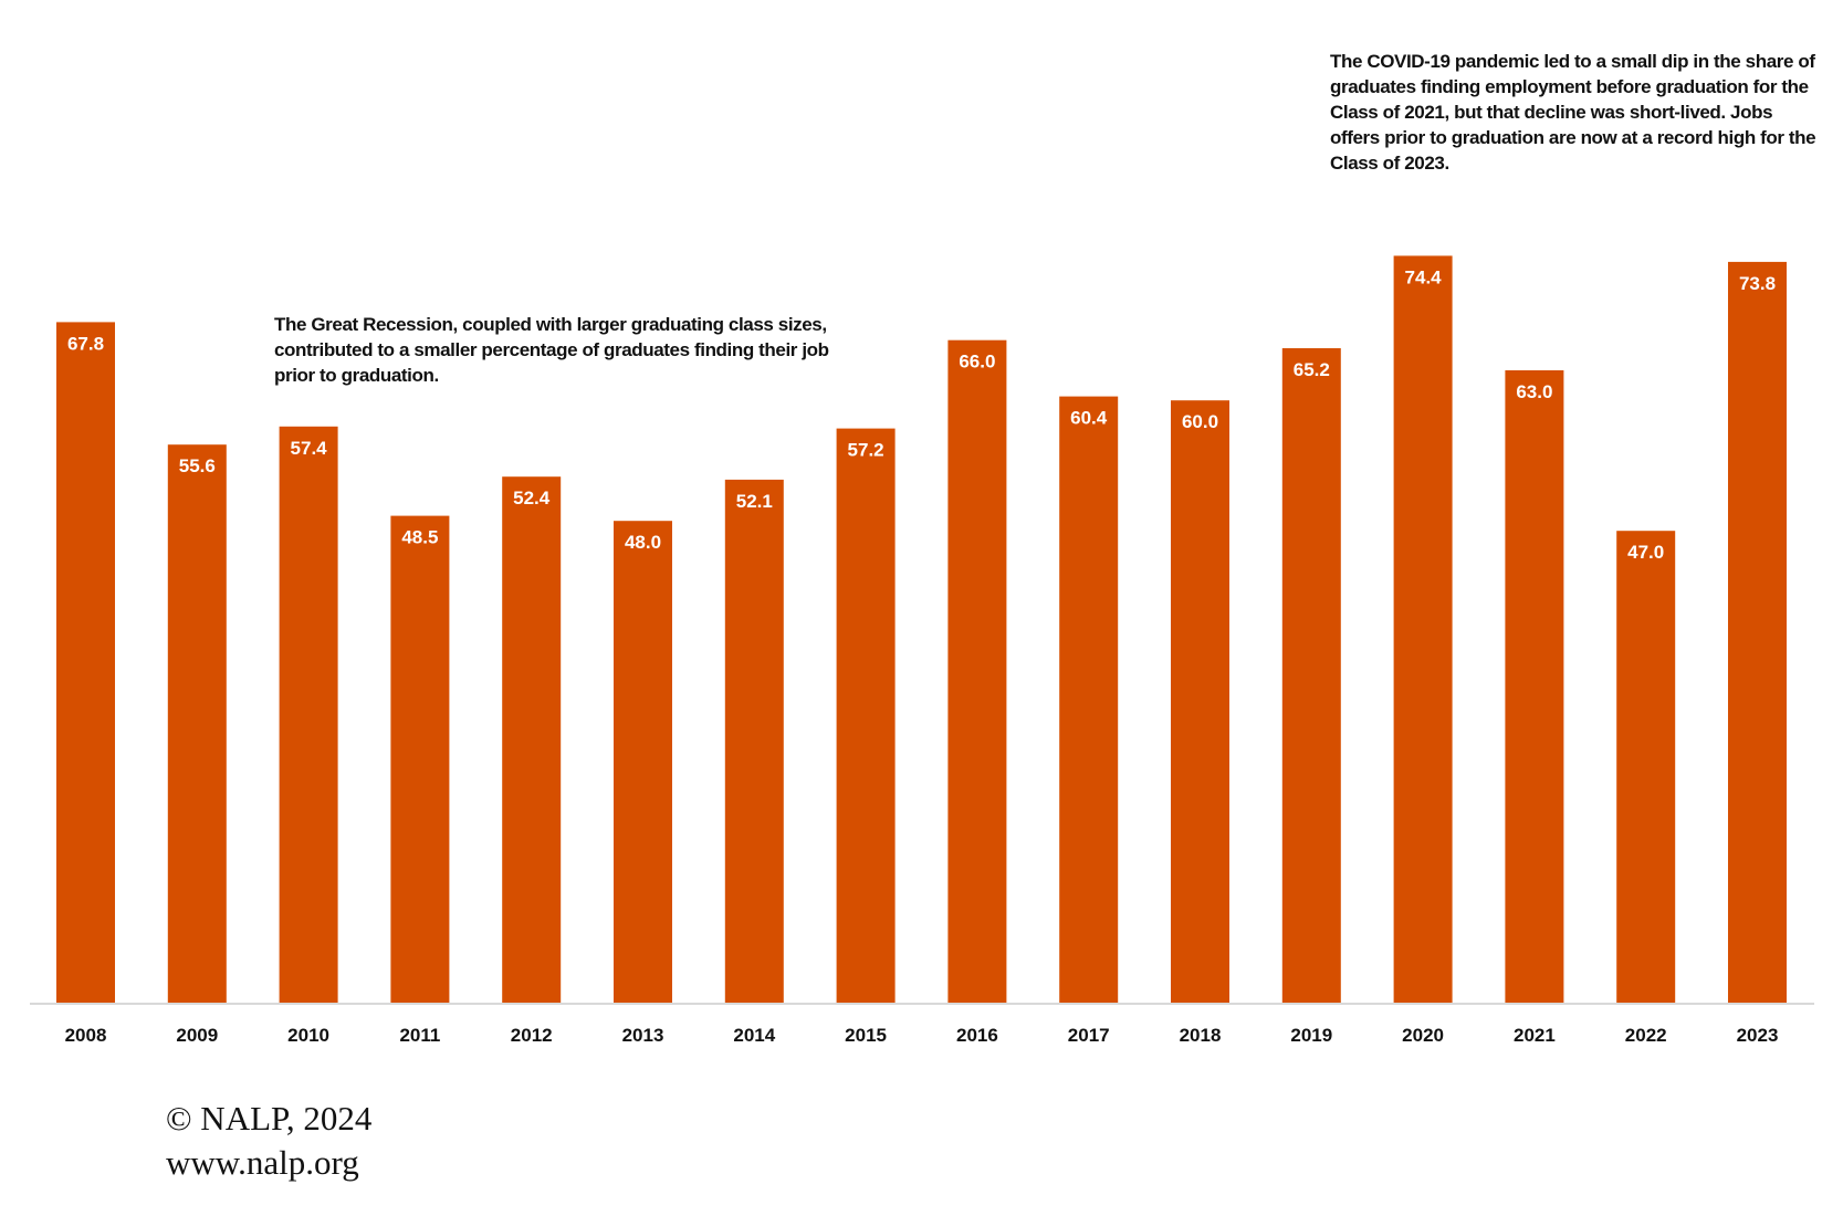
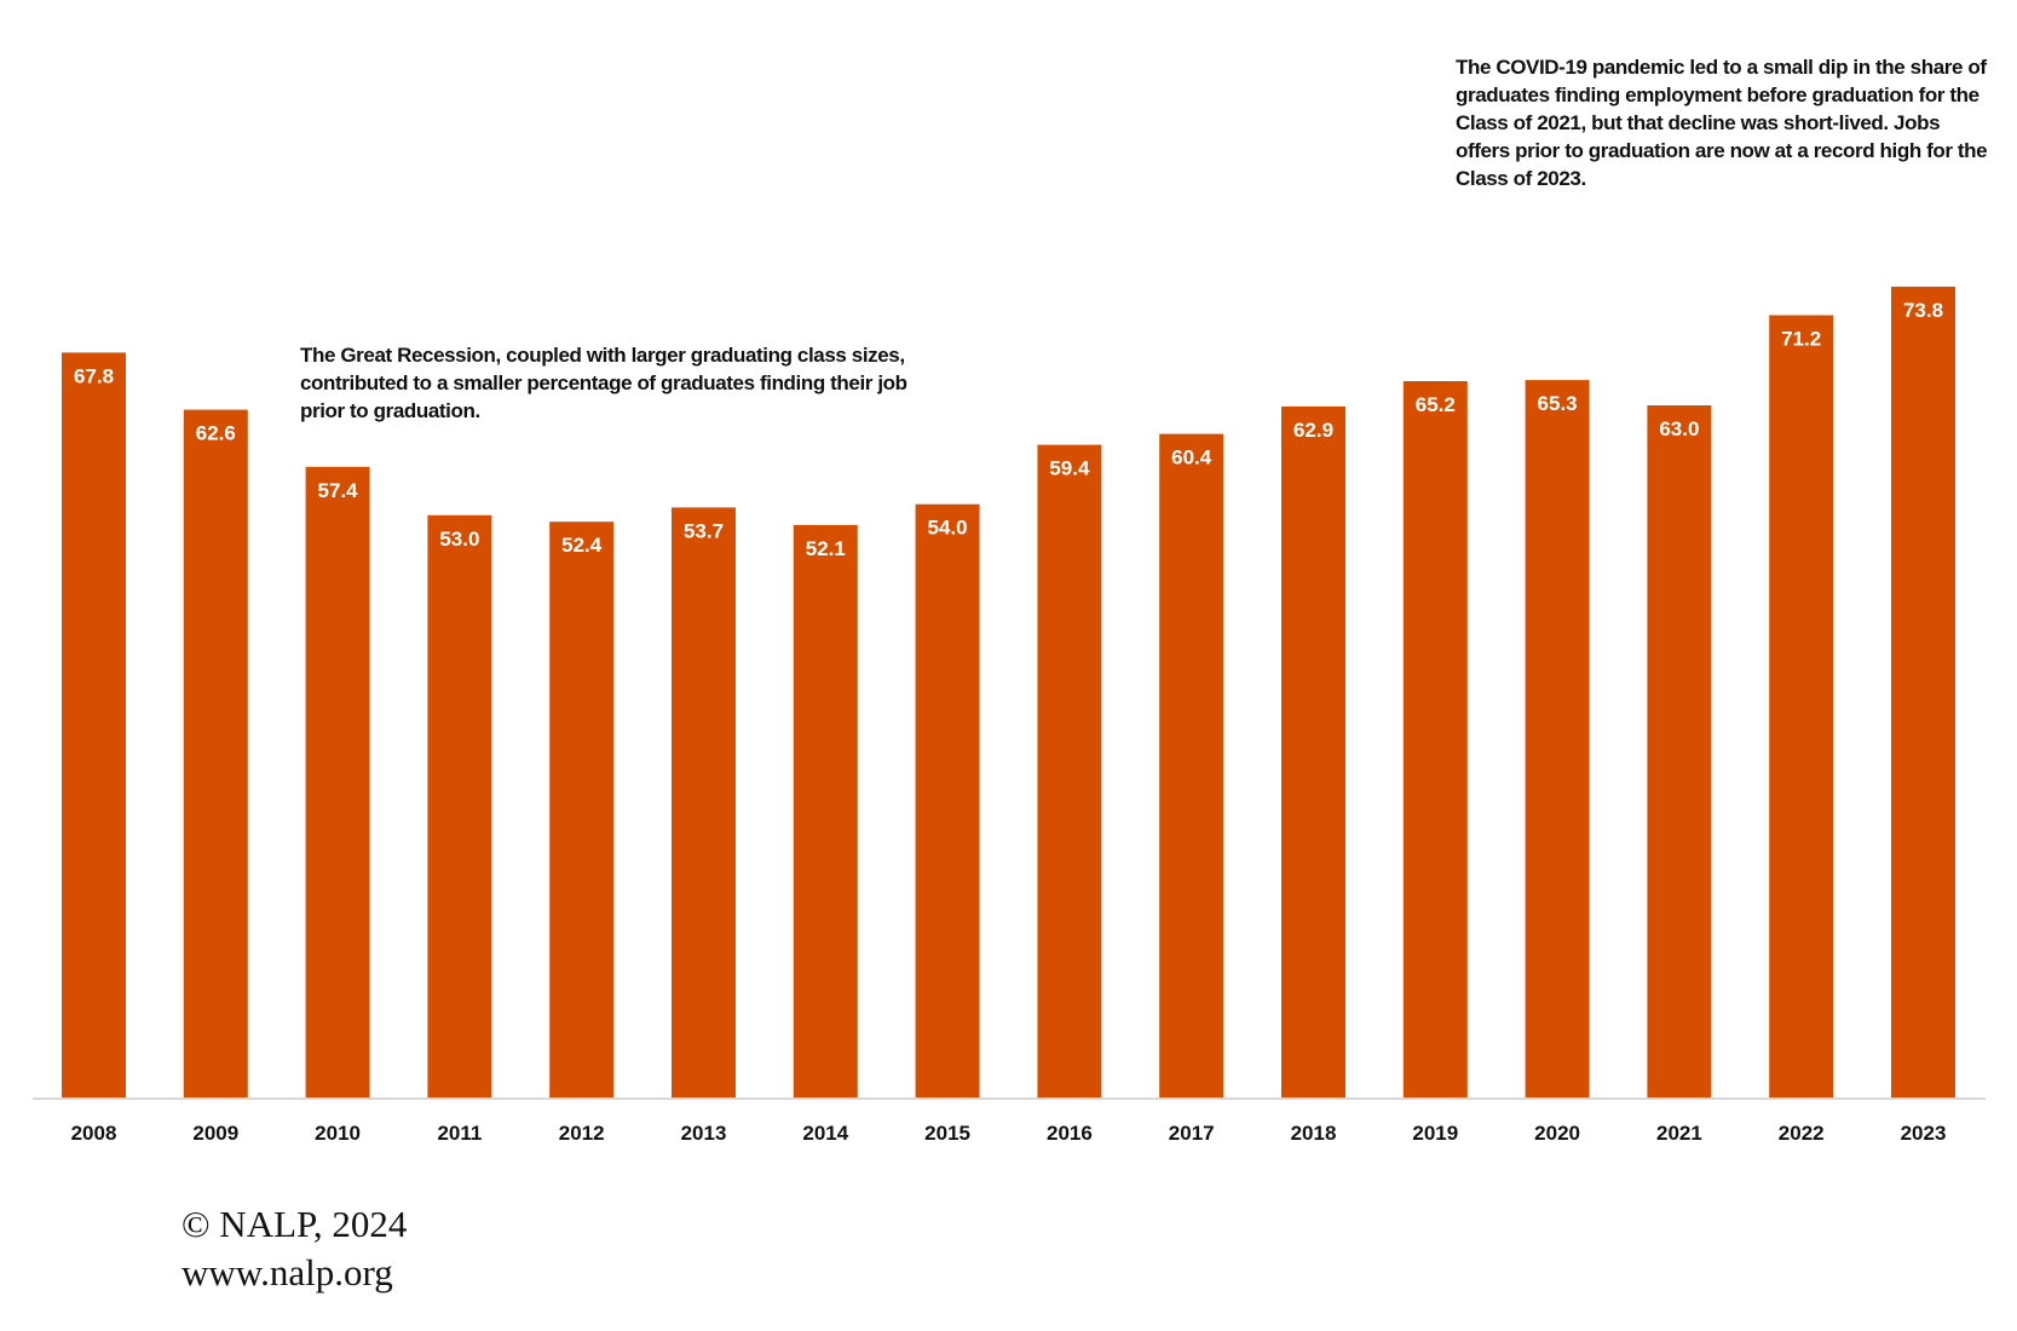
2009: 55.6 -> 62.6
2011: 48.5 -> 53.0
2013: 48.0 -> 53.7
2015: 57.2 -> 54.0
2016: 66.0 -> 59.4
2018: 60.0 -> 62.9
2020: 74.4 -> 65.3
2022: 47.0 -> 71.2
